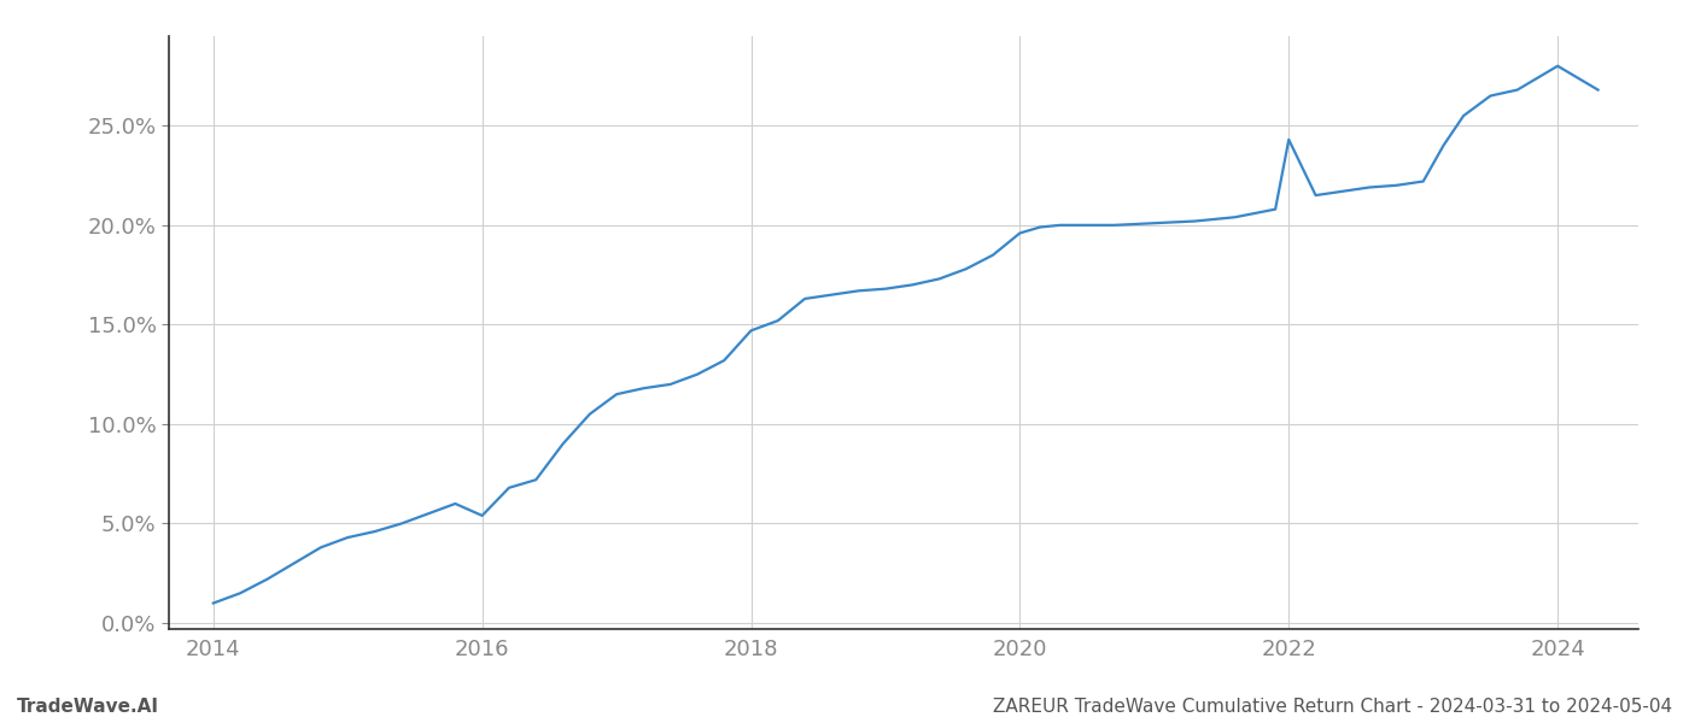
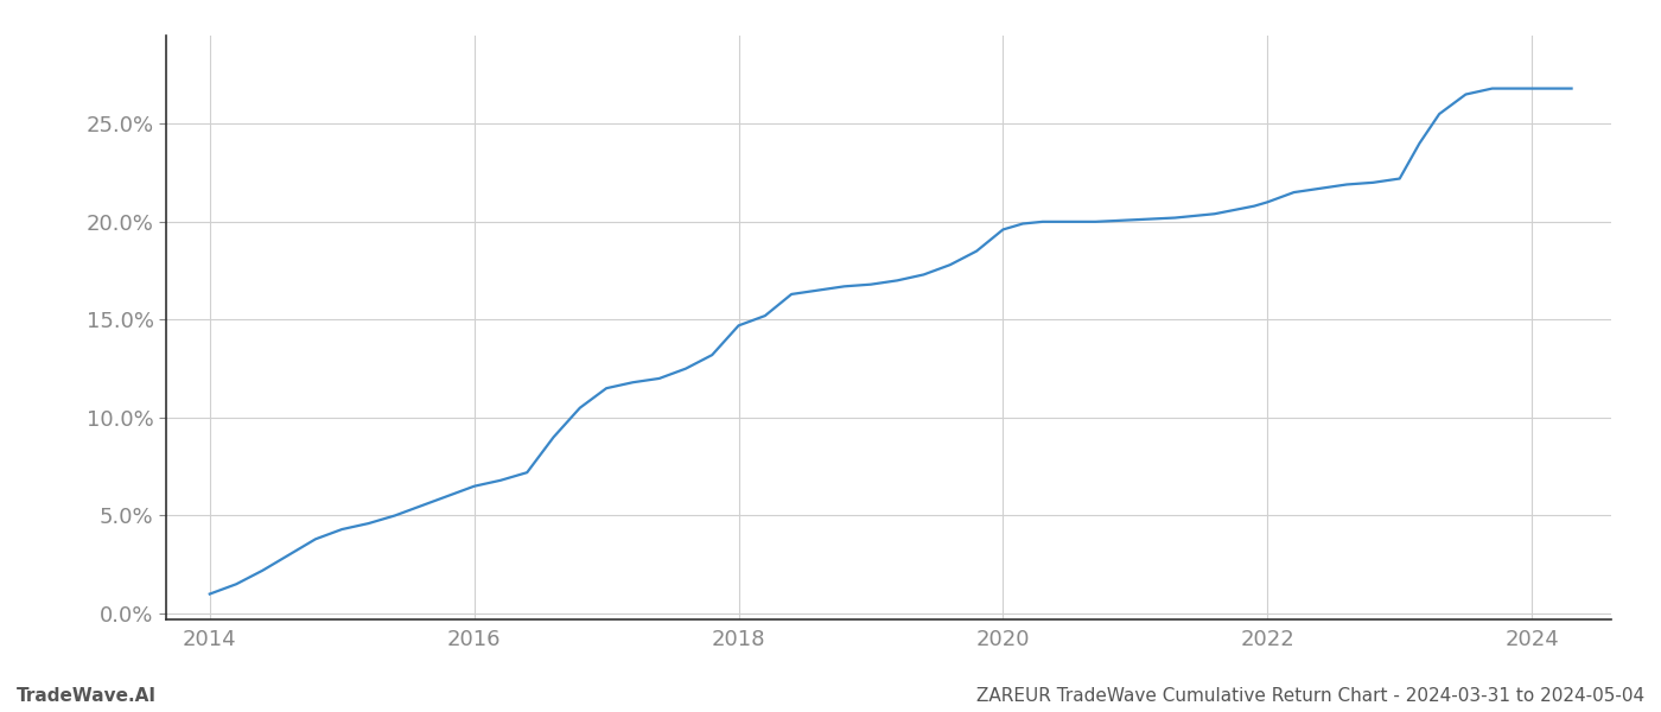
2016: 5.4% -> 6.5%
2022: 24.3% -> 21.0%
2024: 28.0% -> 26.8%
